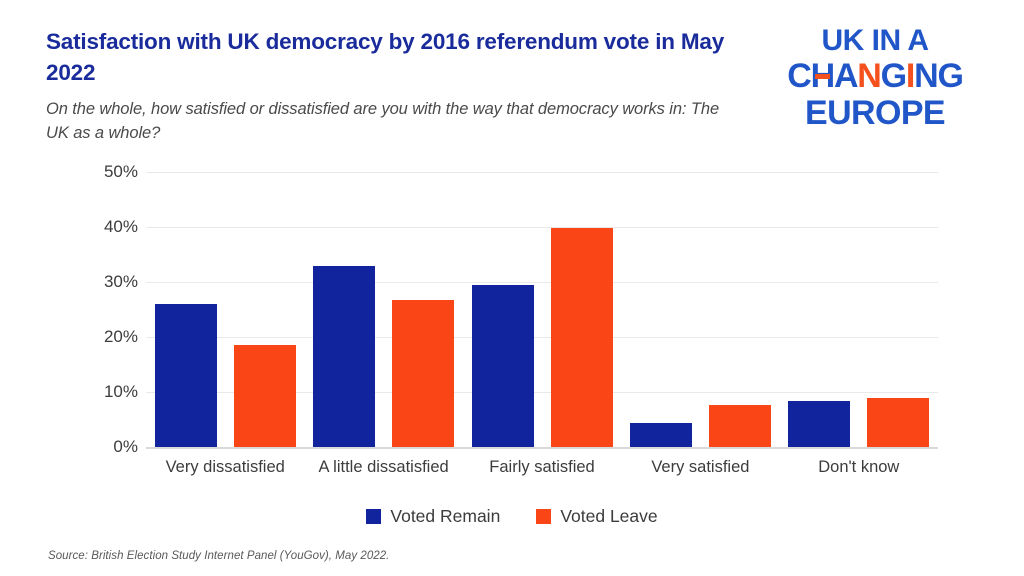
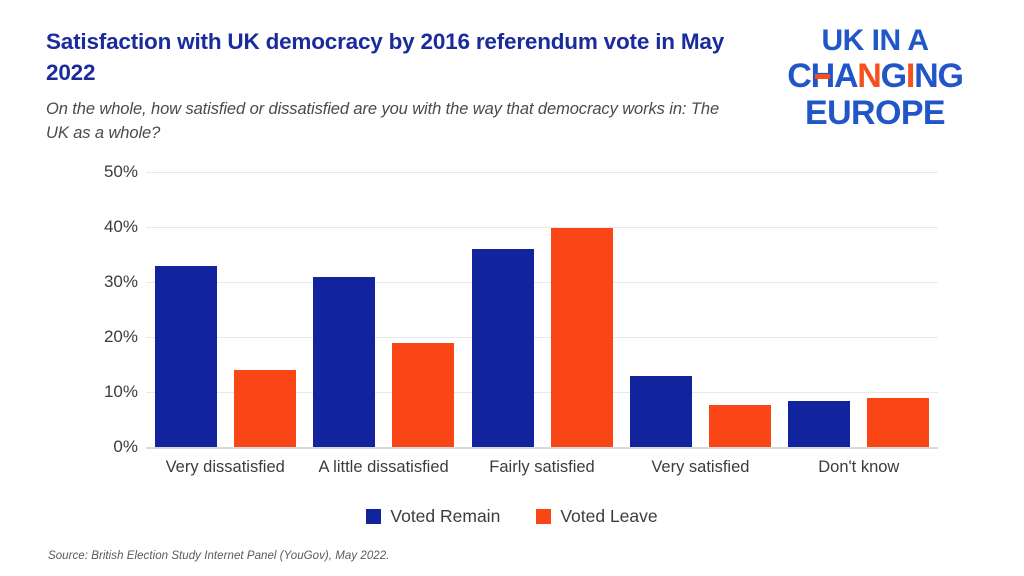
Voted Remain/Very dissatisfied: 26% -> 33%
Voted Leave/Very dissatisfied: 18% -> 14%
Voted Remain/A little dissatisfied: 33% -> 31%
Voted Leave/A little dissatisfied: 27% -> 19%
Voted Remain/Fairly satisfied: 30% -> 36%
Voted Remain/Very satisfied: 4% -> 13%
